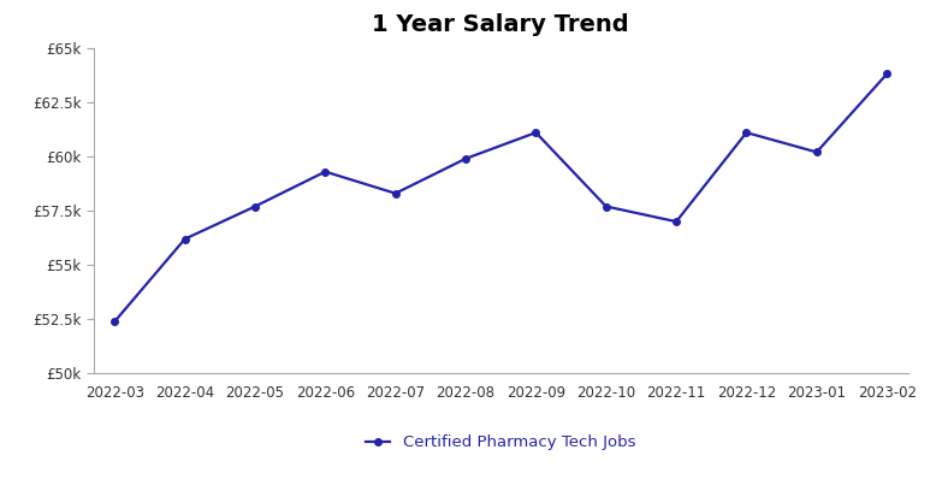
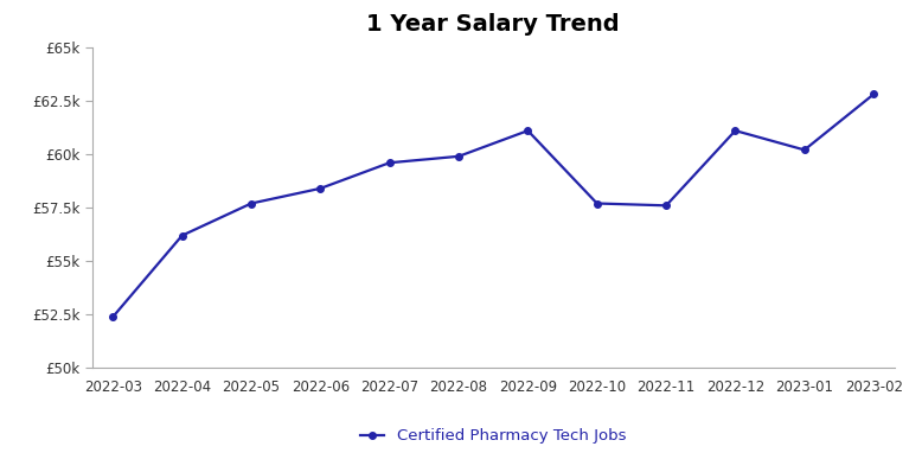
2022-06: £59.3k -> £58.4k
2022-07: £58.3k -> £59.6k
2022-11: £57.0k -> £57.6k
2023-02: £63.8k -> £62.8k
